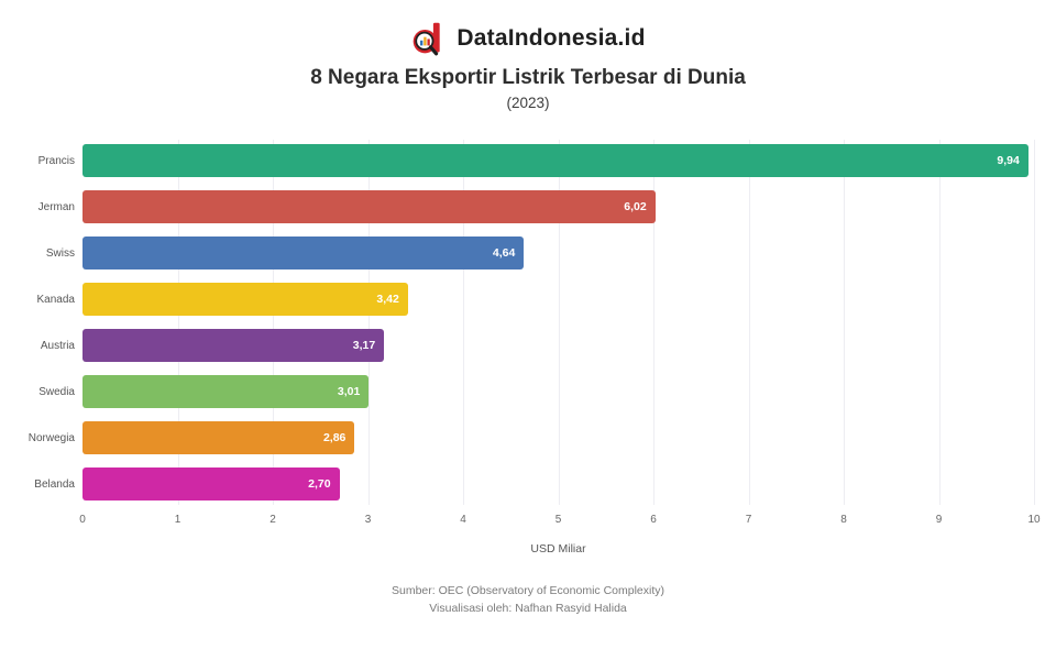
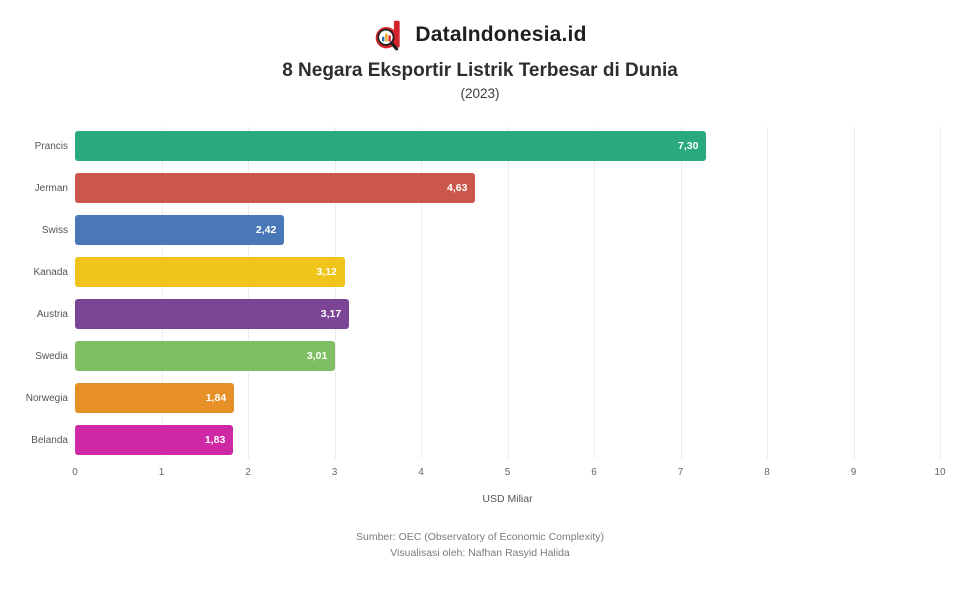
Prancis: 9,94 -> 7,30
Jerman: 6,02 -> 4,63
Swiss: 4,64 -> 2,42
Kanada: 3,42 -> 3,12
Norwegia: 2,86 -> 1,84
Belanda: 2,70 -> 1,83
